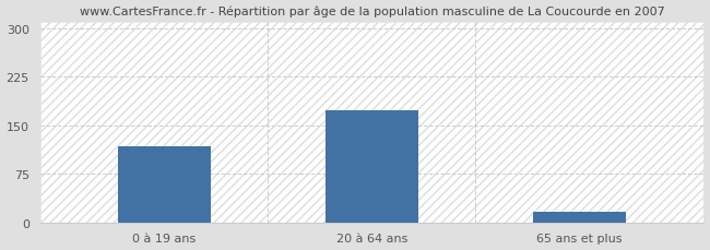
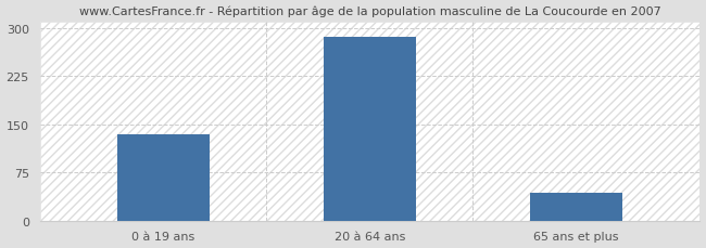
0 à 19 ans: 118 -> 135
20 à 64 ans: 174 -> 287
65 ans et plus: 16 -> 43
